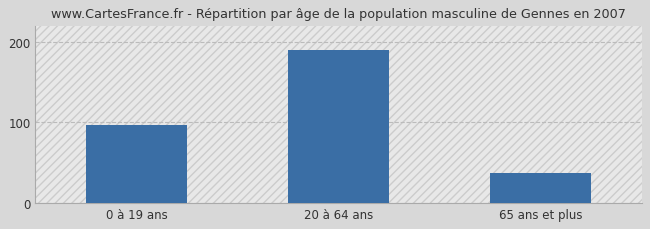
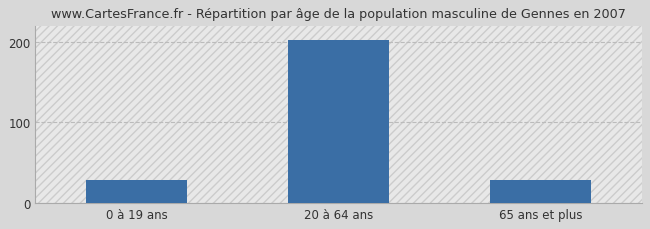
0 à 19 ans: 97 -> 28
20 à 64 ans: 190 -> 202
65 ans et plus: 37 -> 28
